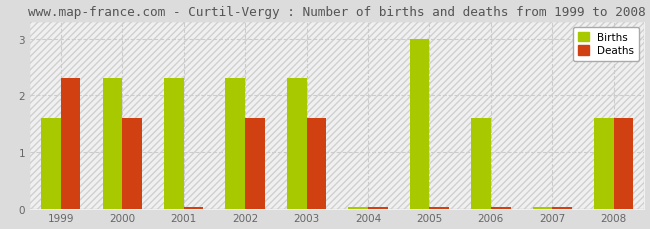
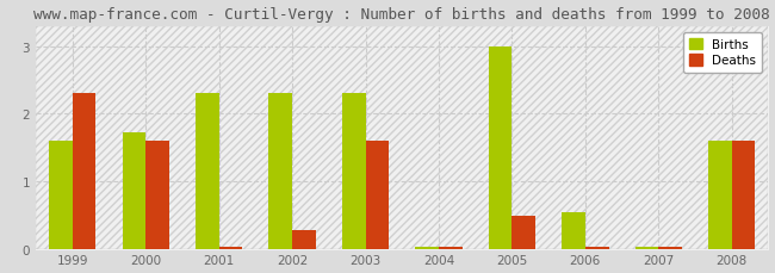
Births/2000: 2.30 -> 1.72
Deaths/2002: 1.60 -> 0.28
Deaths/2005: 0.03 -> 0.48
Births/2006: 1.60 -> 0.54
